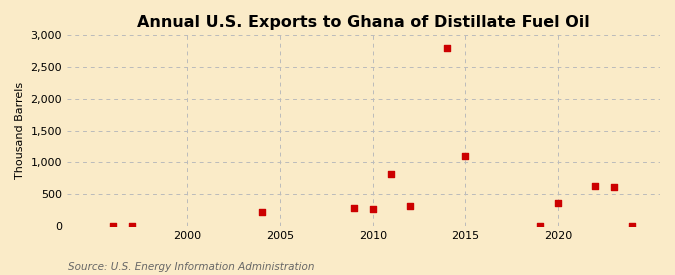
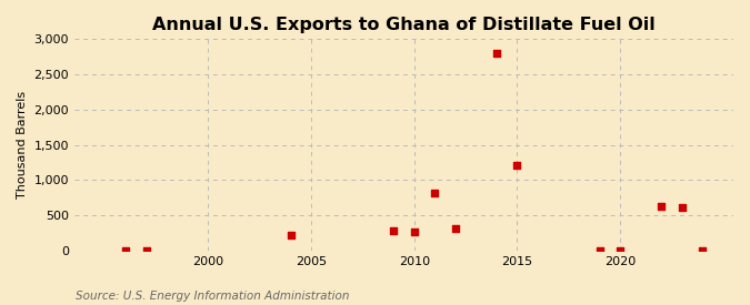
2015: 1,100 -> 1,210
2020: 360 -> 0
